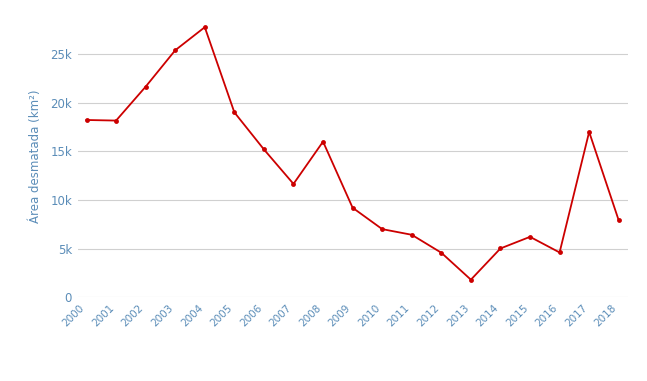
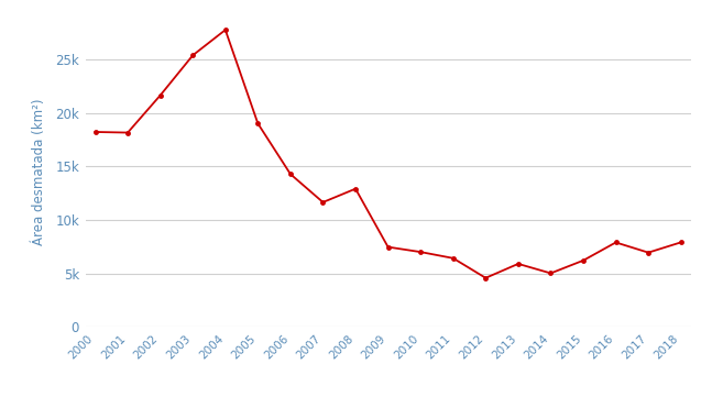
2006: 15.2k -> 14.3k
2008: 16.0k -> 12.9k
2009: 9.2k -> 7.5k
2013: 1.8k -> 5.9k
2016: 4.6k -> 7.9k
2017: 17.0k -> 6.9k
